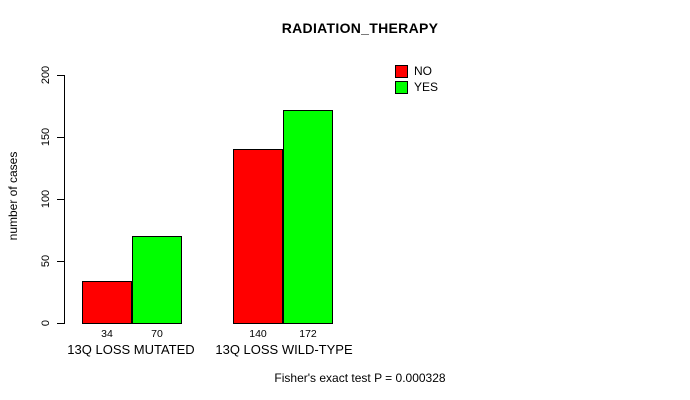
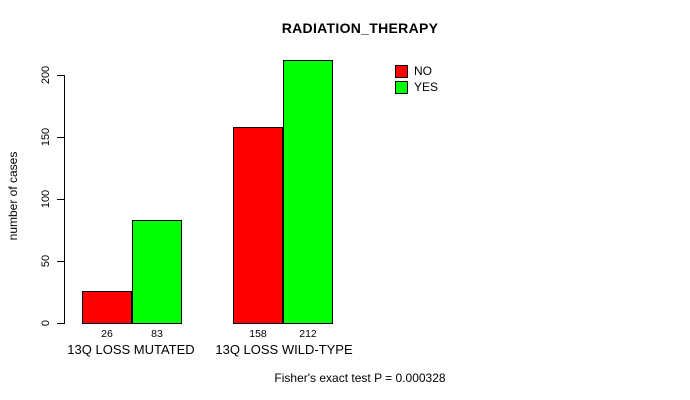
NO/13Q LOSS MUTATED: 34 -> 26
YES/13Q LOSS MUTATED: 70 -> 83
NO/13Q LOSS WILD-TYPE: 140 -> 158
YES/13Q LOSS WILD-TYPE: 172 -> 212
